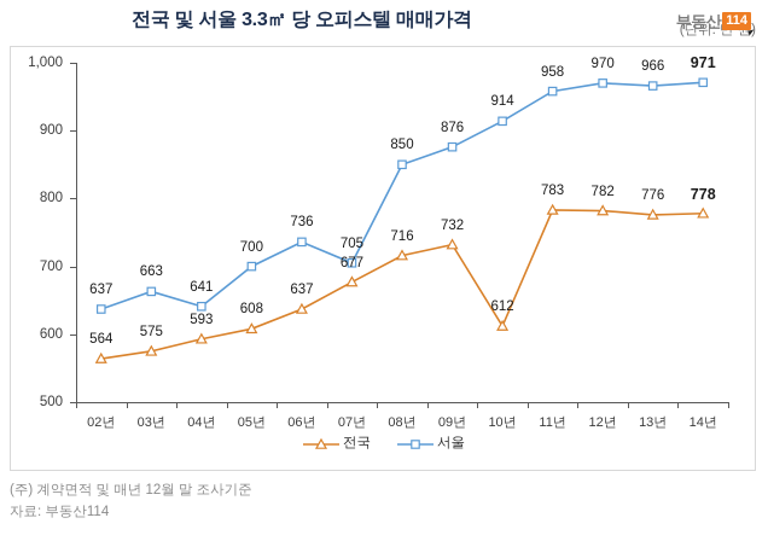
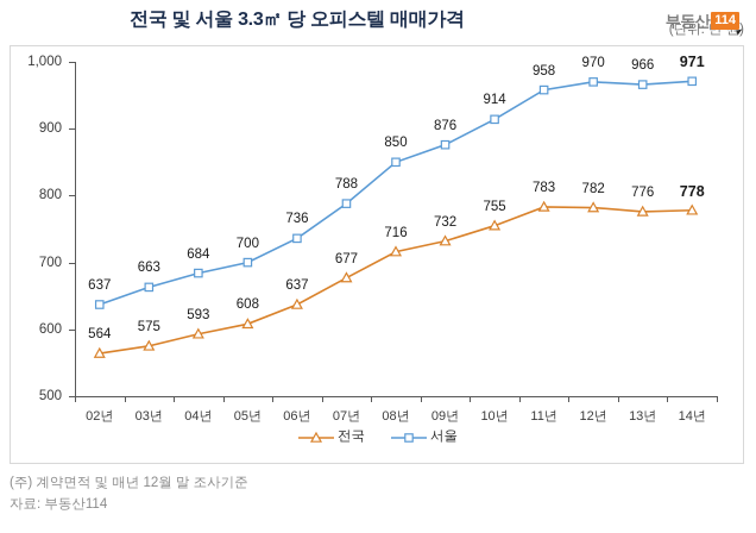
서울/04년: 641 -> 684
서울/07년: 705 -> 788
전국/10년: 612 -> 755
